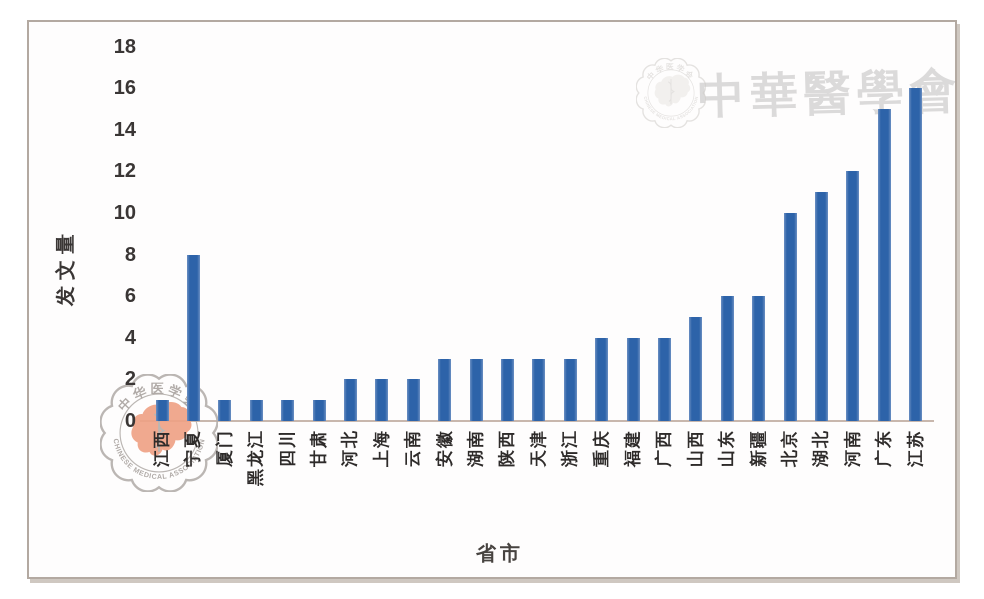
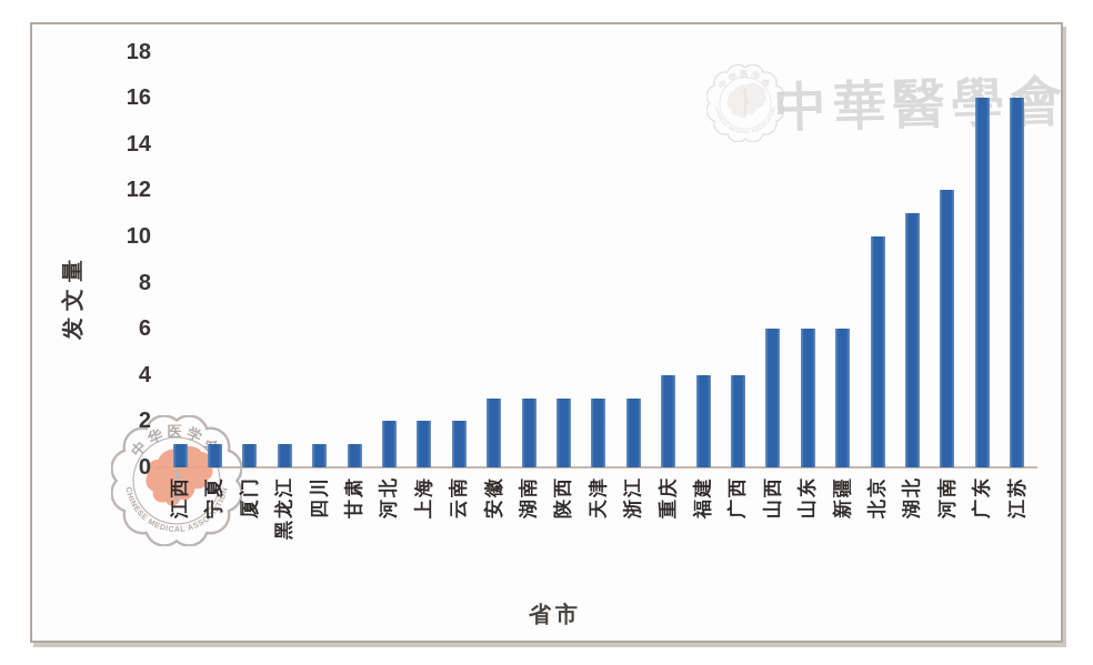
宁夏: 8 -> 1
山西: 5 -> 6
广东: 15 -> 16
